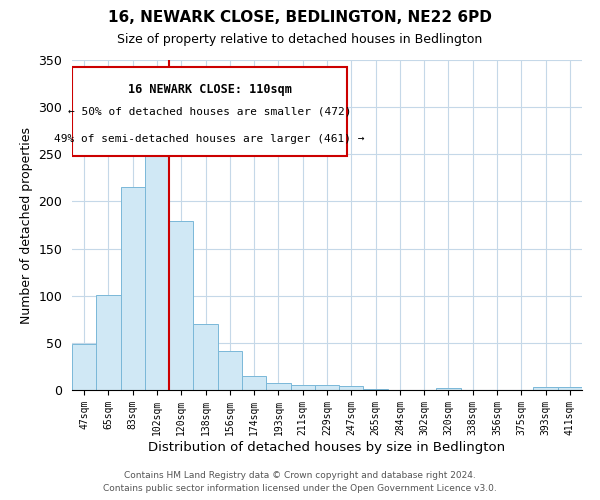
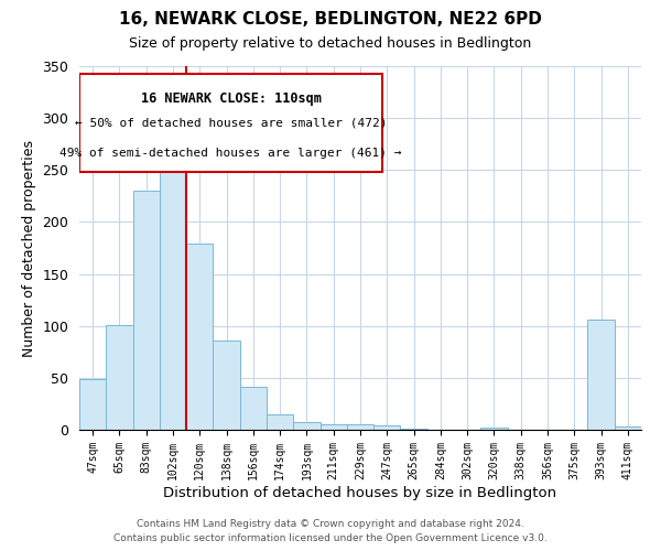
83sqm: 215 -> 230
138sqm: 70 -> 86
393sqm: 3 -> 106
